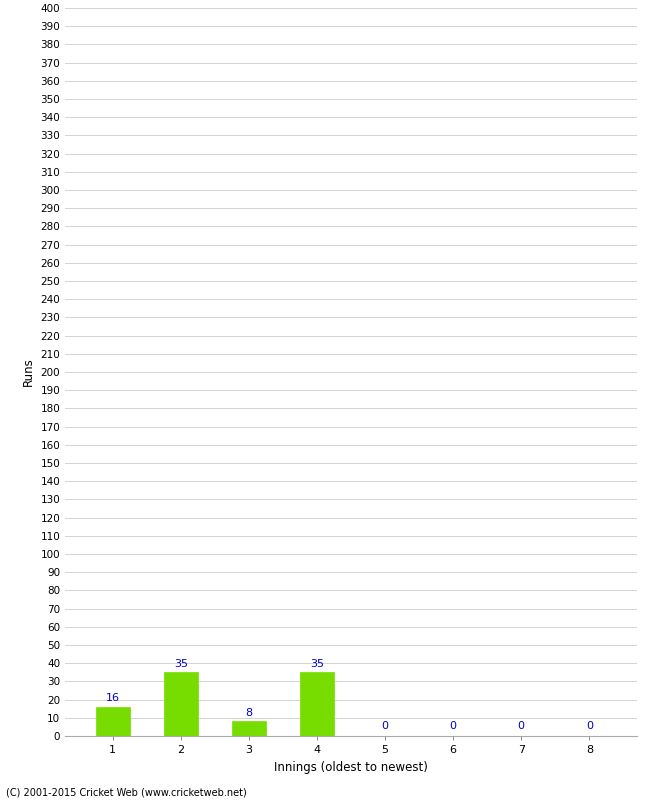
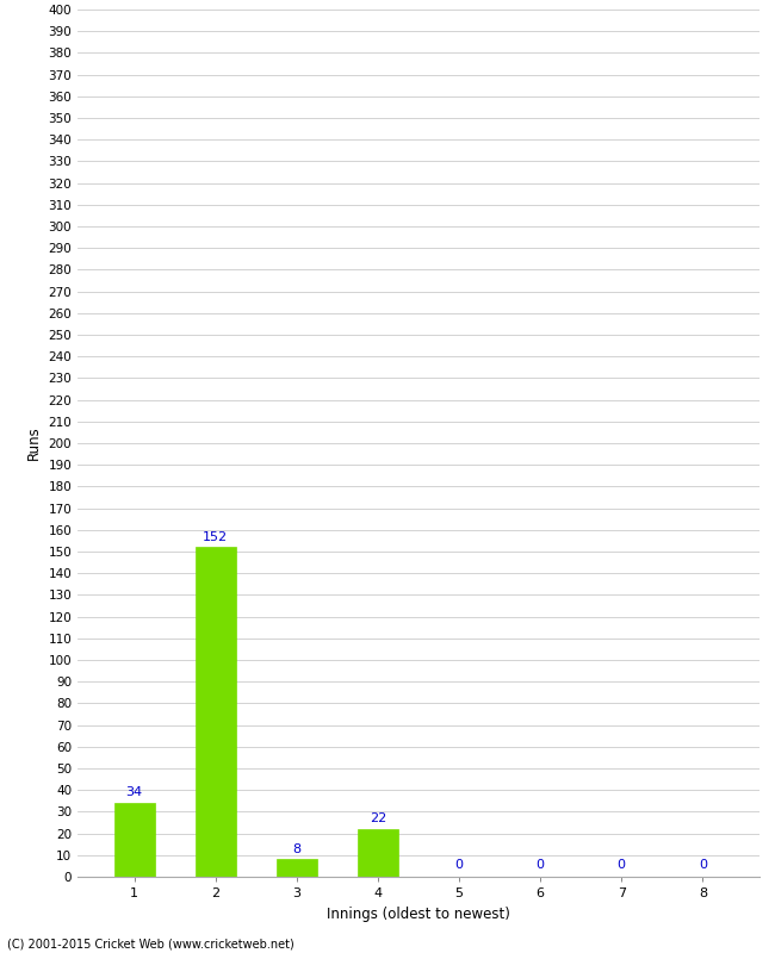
1: 16 -> 34
2: 35 -> 152
4: 35 -> 22
